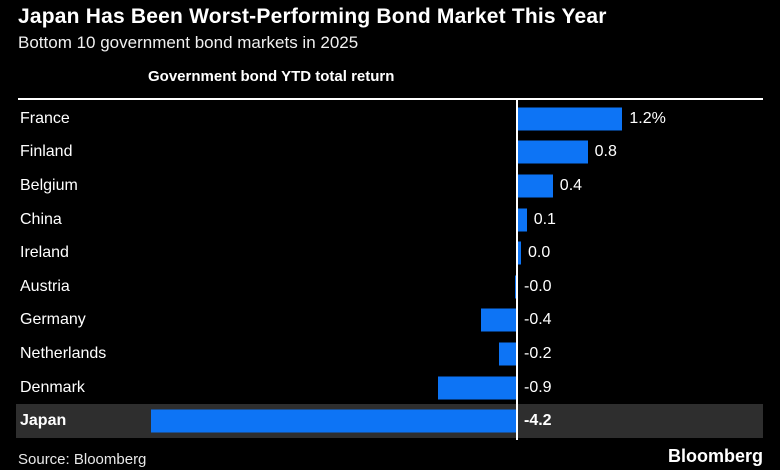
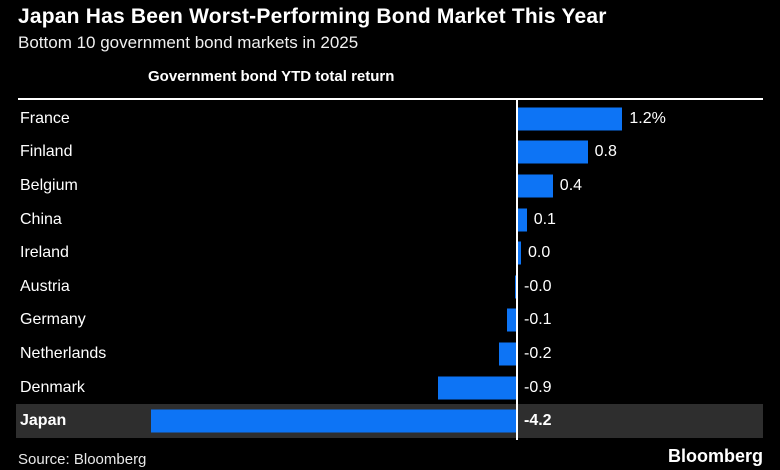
Germany: -0.4 -> -0.1
